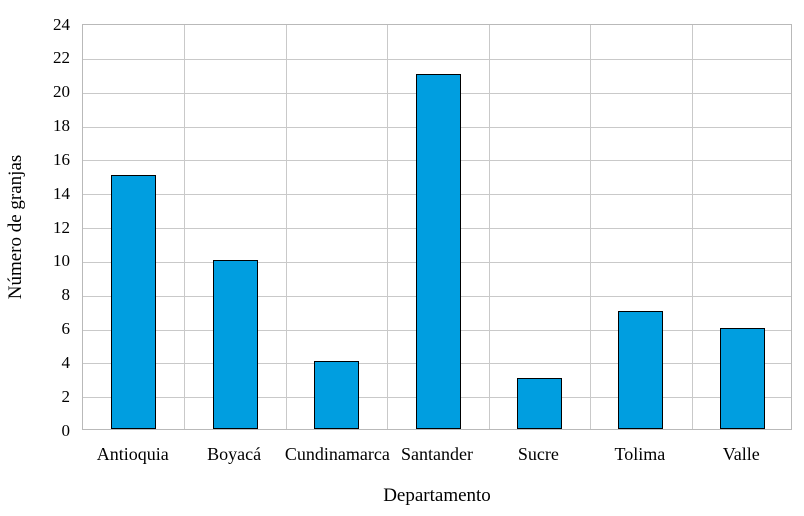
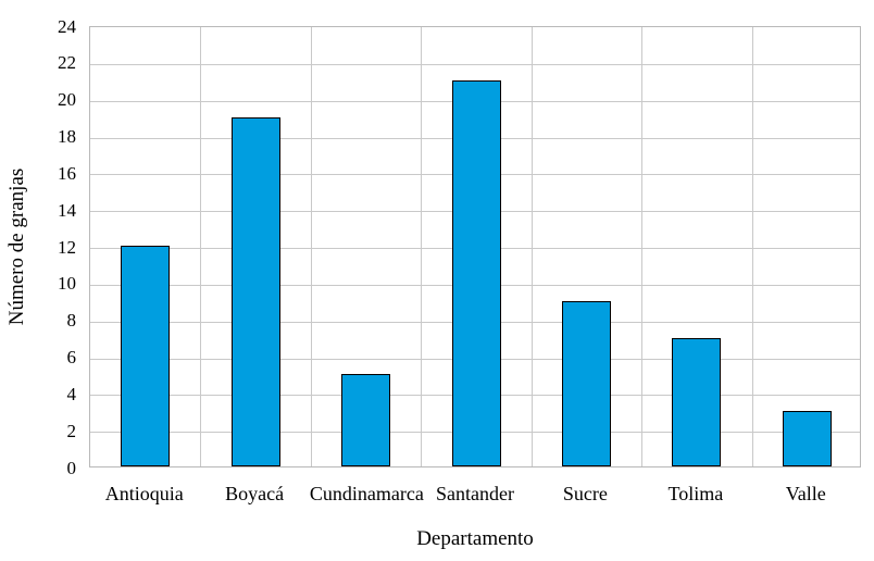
Antioquia: 15 -> 12
Boyacá: 10 -> 19
Cundinamarca: 4 -> 5
Sucre: 3 -> 9
Valle: 6 -> 3
